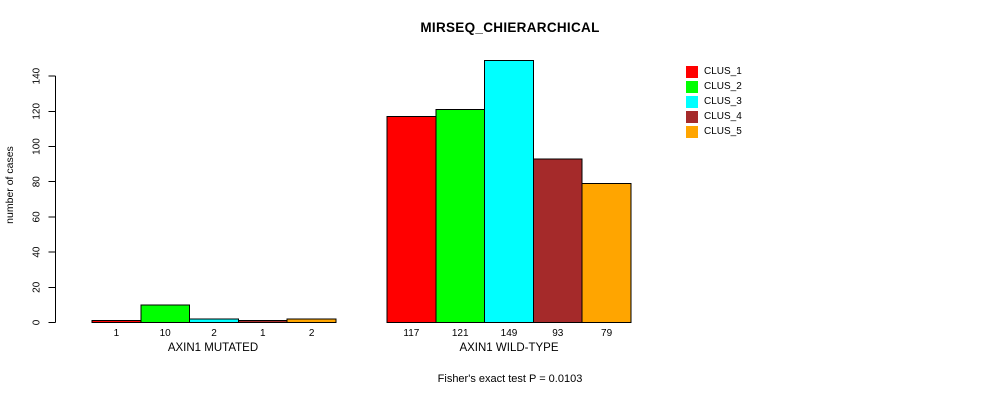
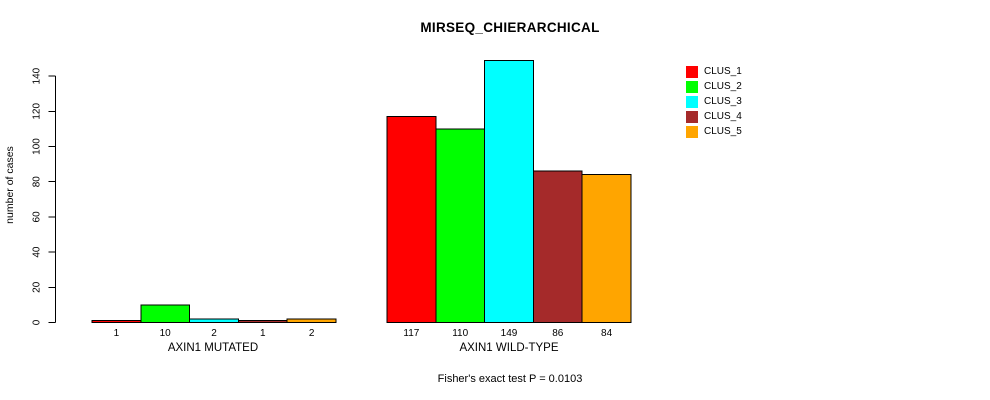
CLUS_2/AXIN1 WILD-TYPE: 121 -> 110
CLUS_4/AXIN1 WILD-TYPE: 93 -> 86
CLUS_5/AXIN1 WILD-TYPE: 79 -> 84
